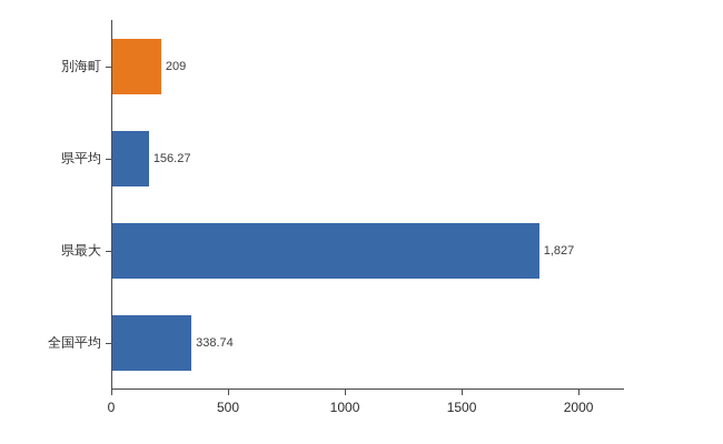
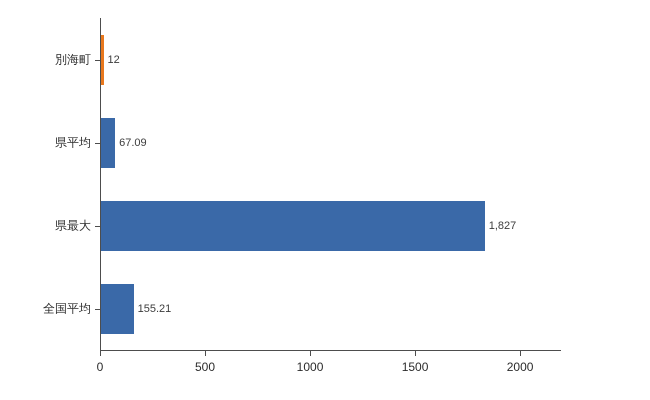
別海町: 209 -> 12
県平均: 156.27 -> 67.09
全国平均: 338.74 -> 155.21
